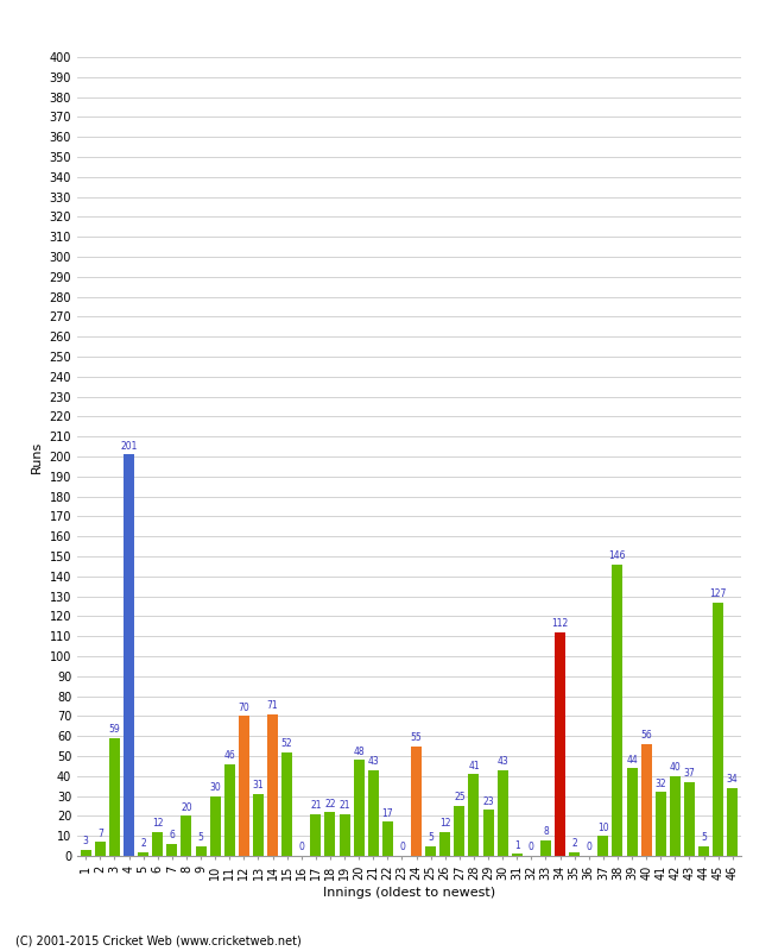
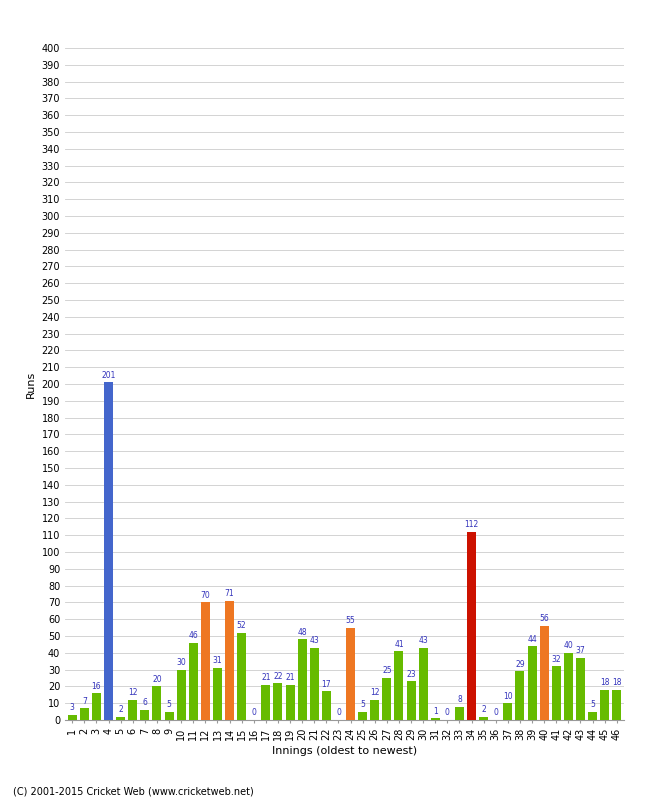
3: 59 -> 16
38: 146 -> 29
45: 127 -> 18
46: 34 -> 18
